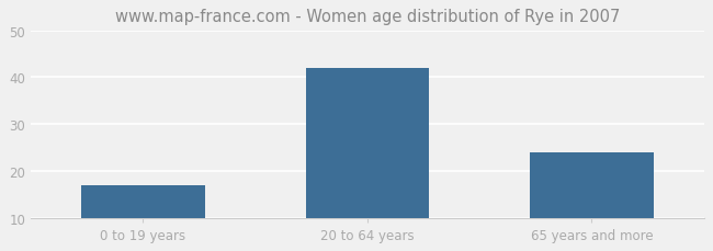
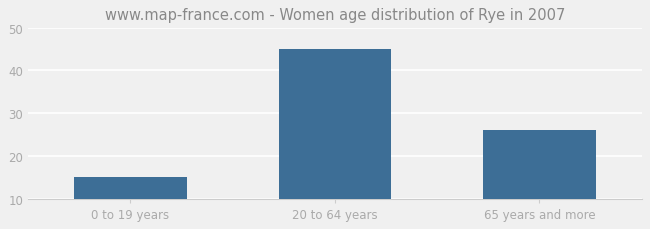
0 to 19 years: 17 -> 15
20 to 64 years: 42 -> 45
65 years and more: 24 -> 26
